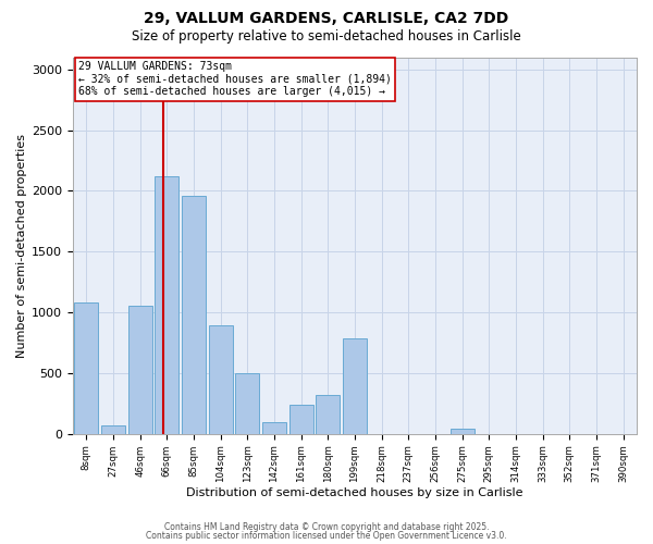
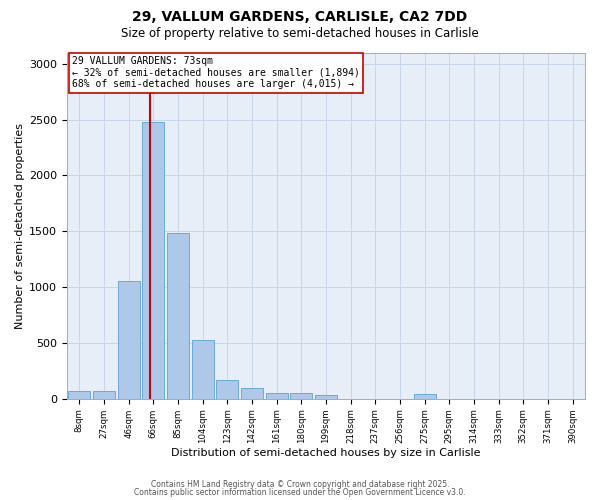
8sqm: 1080 -> 70
66sqm: 2120 -> 2480
85sqm: 1960 -> 1480
104sqm: 890 -> 530
123sqm: 500 -> 160
161sqm: 240 -> 60
180sqm: 320 -> 50
199sqm: 790 -> 30
